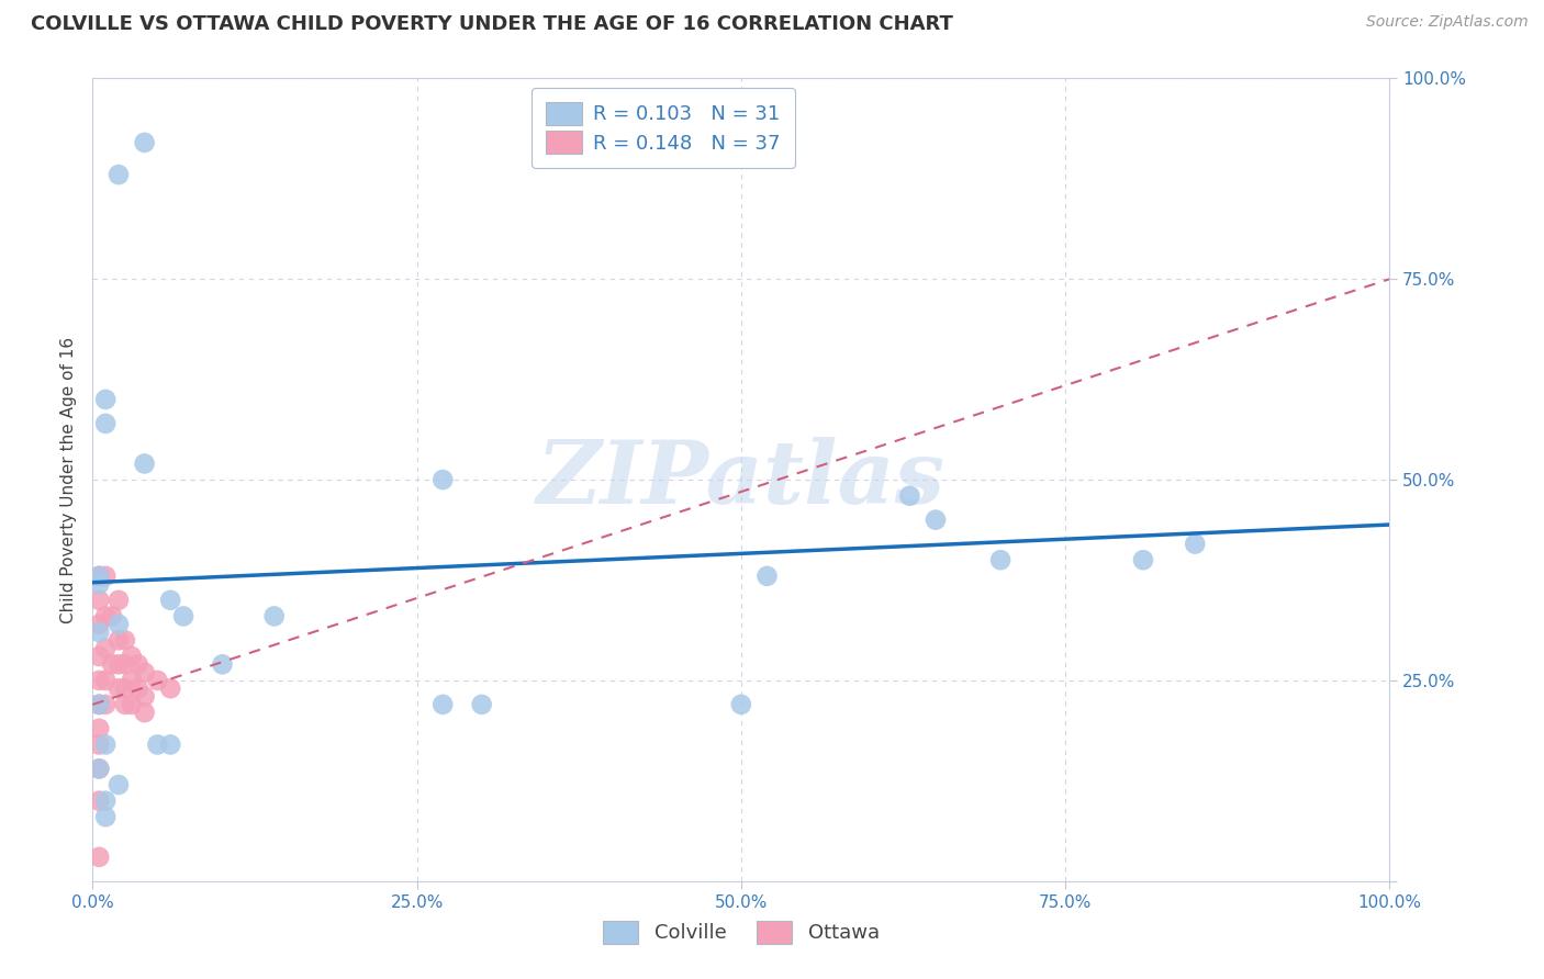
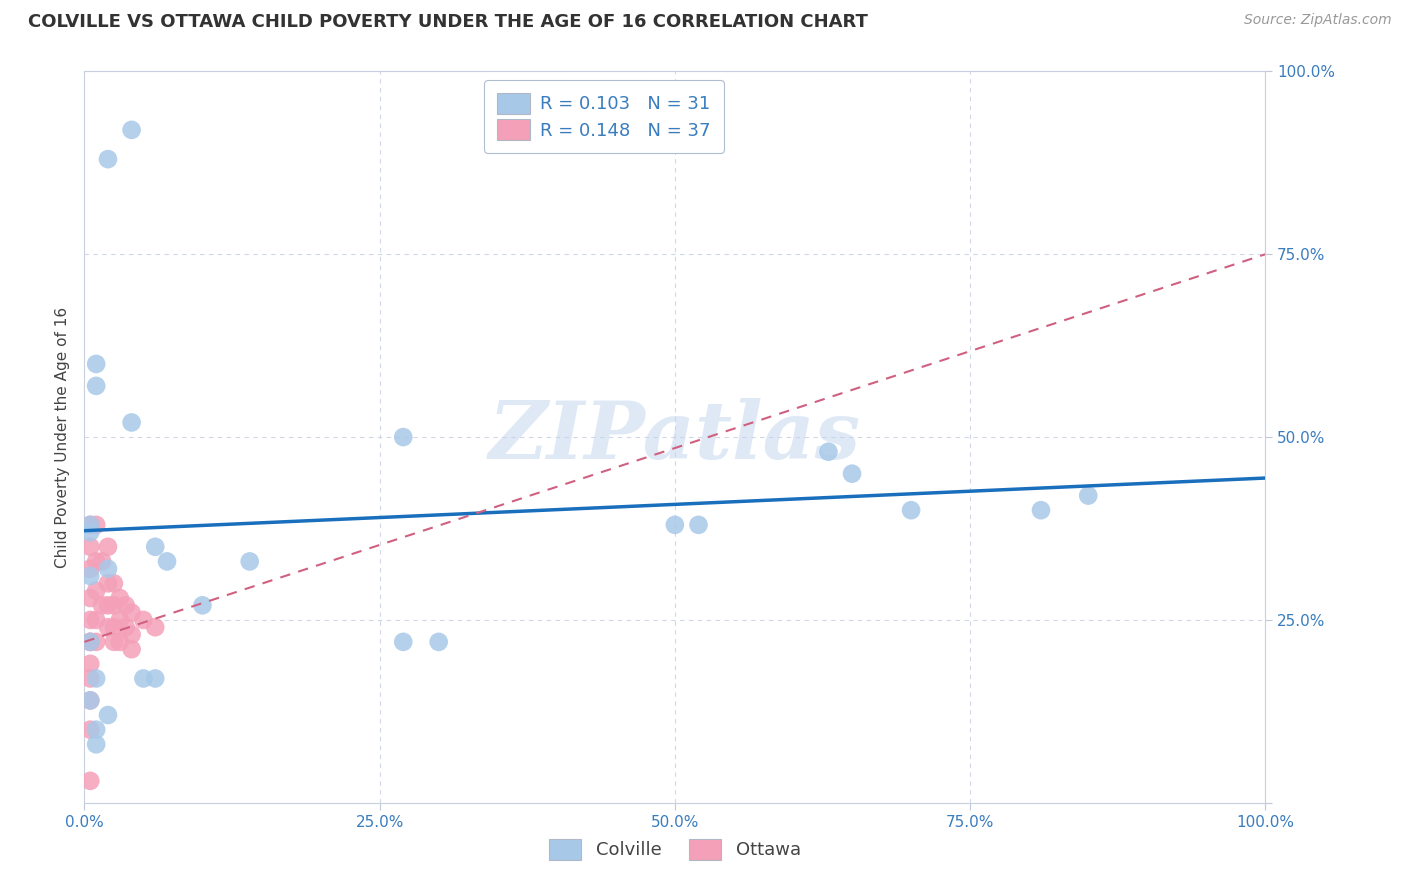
Colville/50.0%: 22% -> 38%
